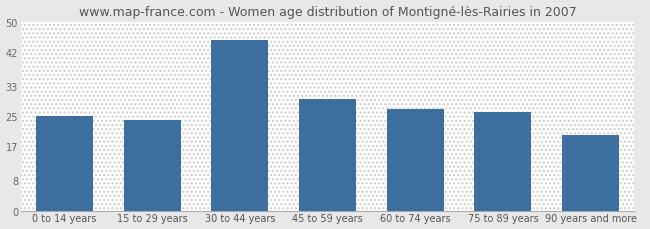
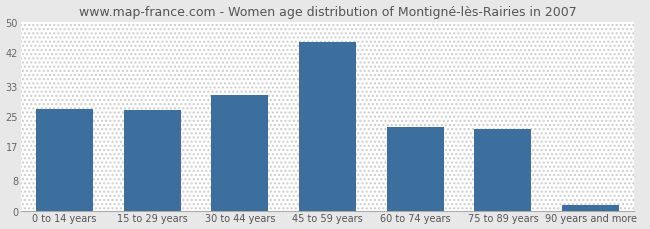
0 to 14 years: 25.0 -> 27.0
15 to 29 years: 24.0 -> 26.5
30 to 44 years: 45.0 -> 30.5
45 to 59 years: 29.5 -> 44.5
60 to 74 years: 27.0 -> 22.0
75 to 89 years: 26.0 -> 21.5
90 years and more: 20.0 -> 1.5
